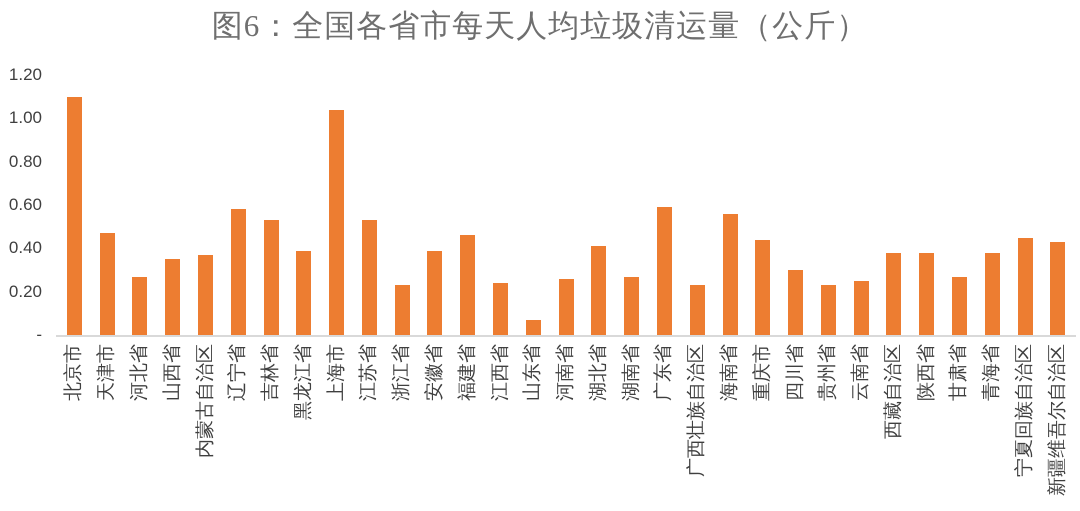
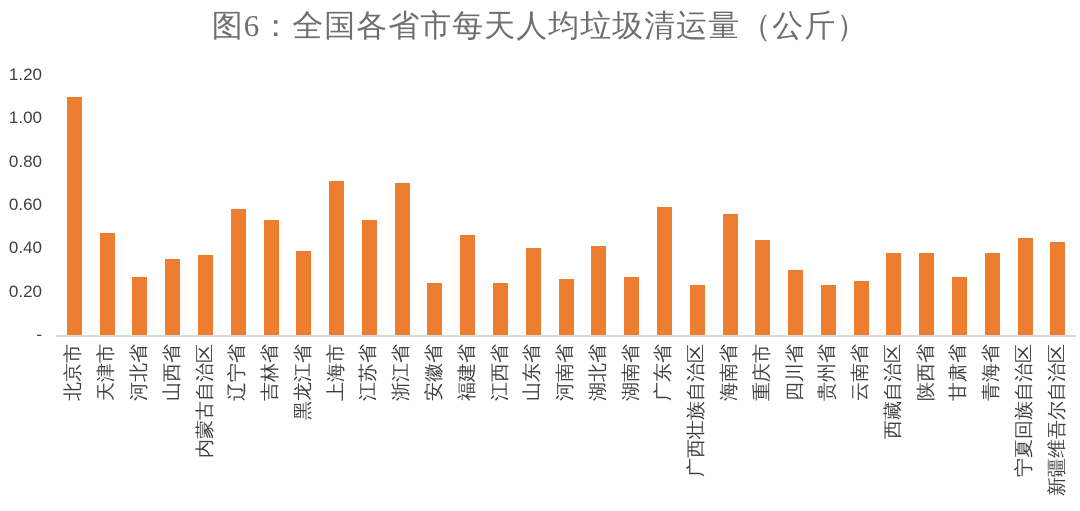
上海市: 1.04 -> 0.71
浙江省: 0.23 -> 0.70
安徽省: 0.39 -> 0.24
山东省: 0.07 -> 0.40
